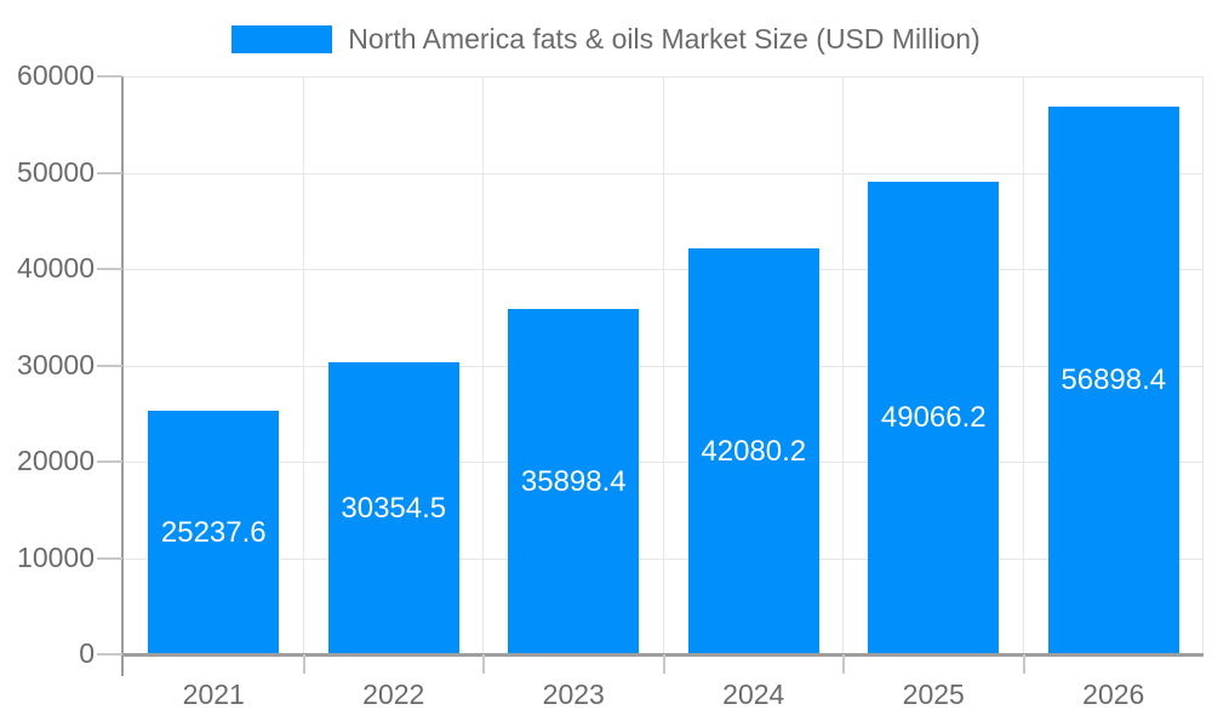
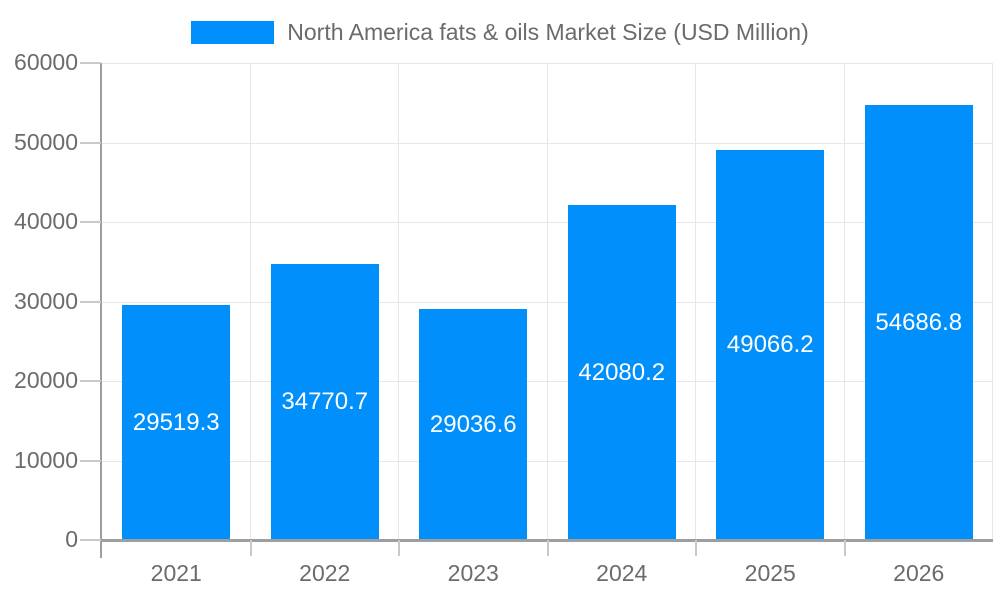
2021: 25237.6 -> 29519.3
2022: 30354.5 -> 34770.7
2023: 35898.4 -> 29036.6
2026: 56898.4 -> 54686.8
